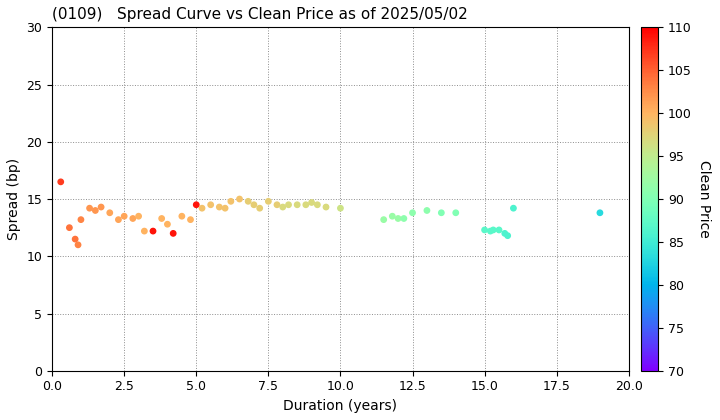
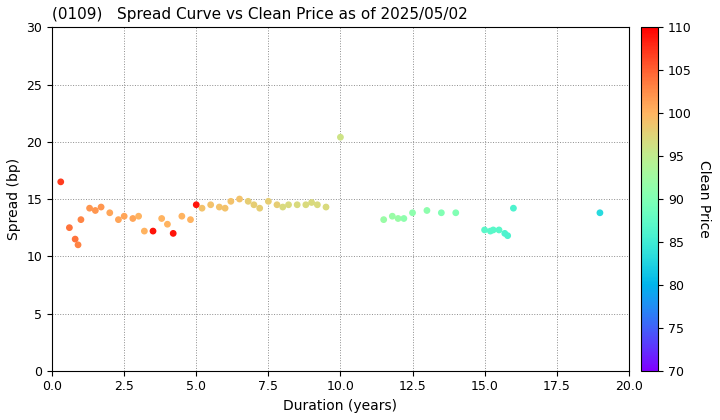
10.0: 14.2 -> 20.4
